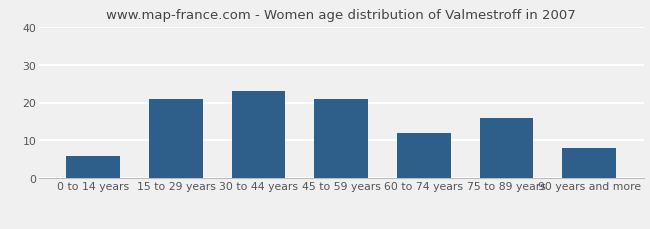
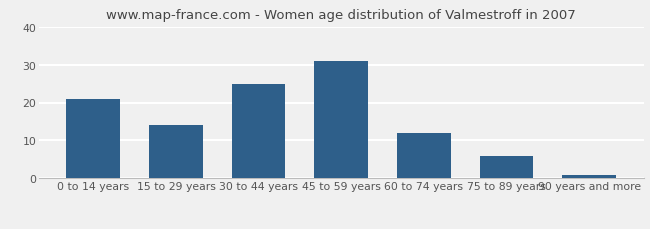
0 to 14 years: 6 -> 21
15 to 29 years: 21 -> 14
30 to 44 years: 23 -> 25
45 to 59 years: 21 -> 31
75 to 89 years: 16 -> 6
90 years and more: 8 -> 1
